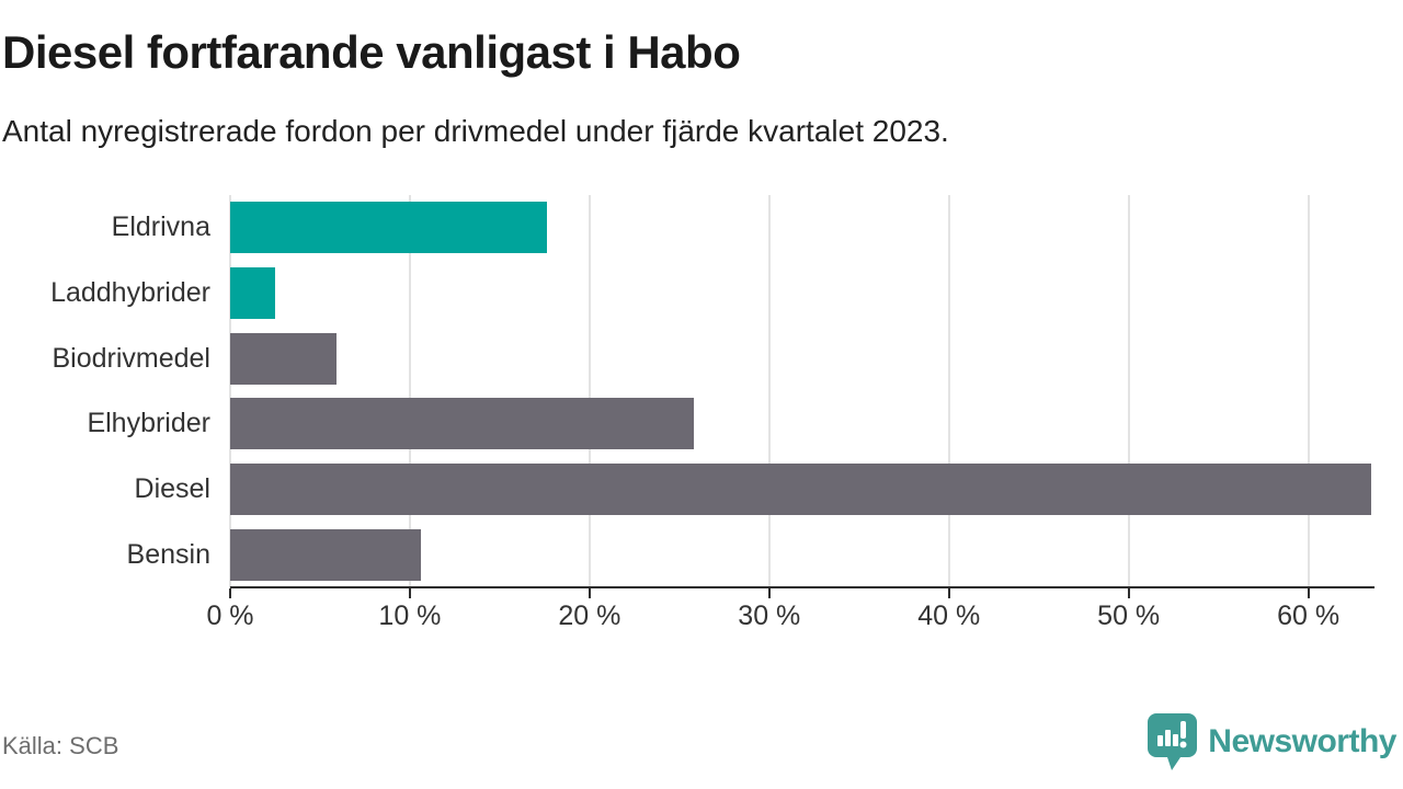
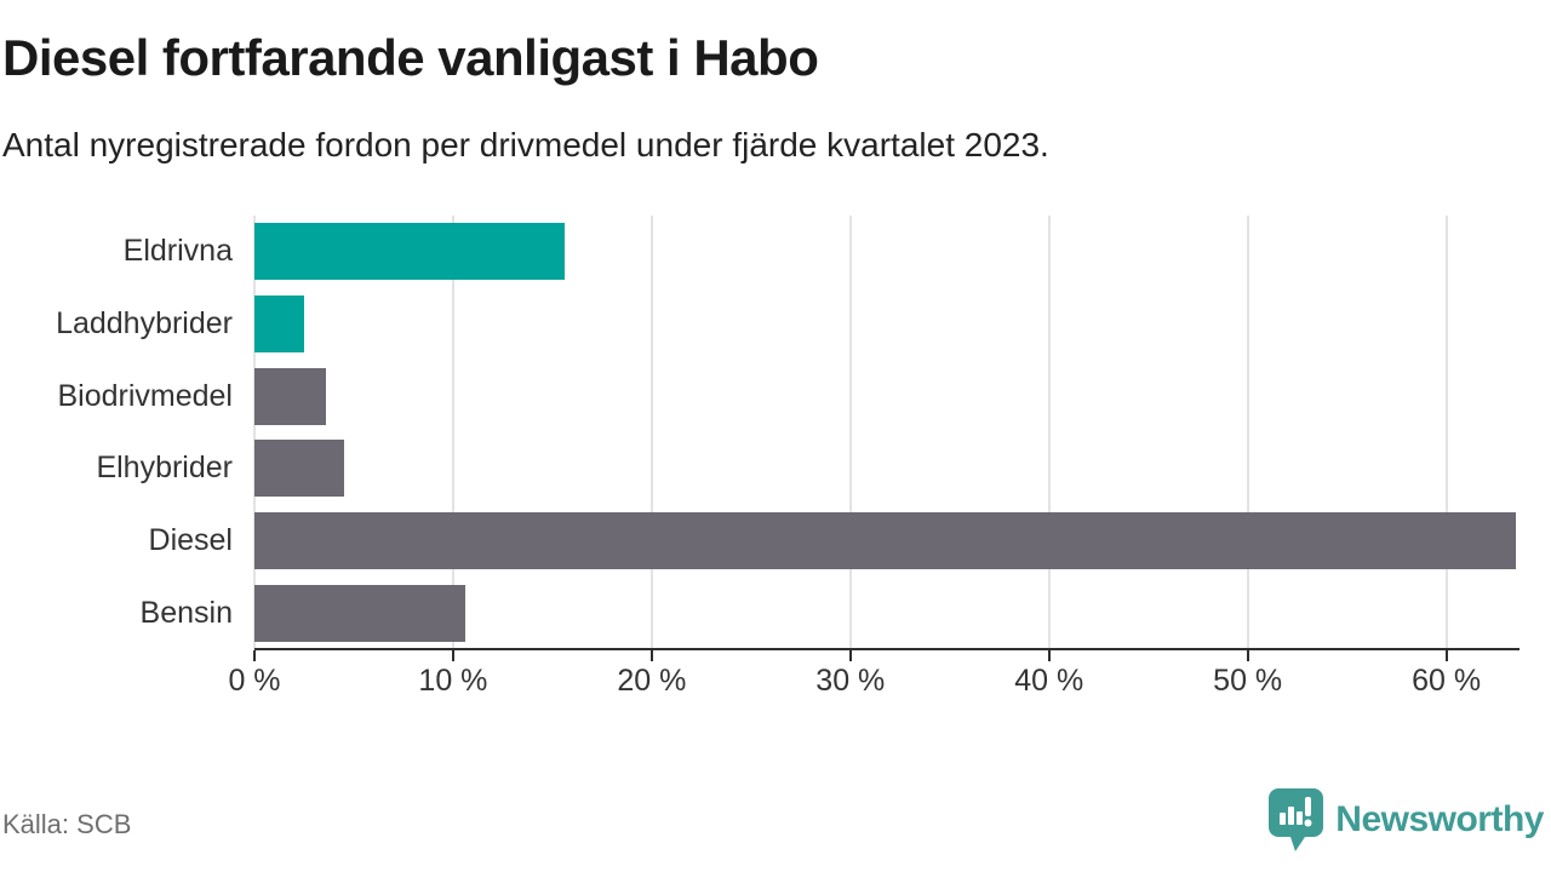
Eldrivna: 17.6% -> 15.6%
Biodrivmedel: 5.9% -> 3.6%
Elhybrider: 25.8% -> 4.5%
